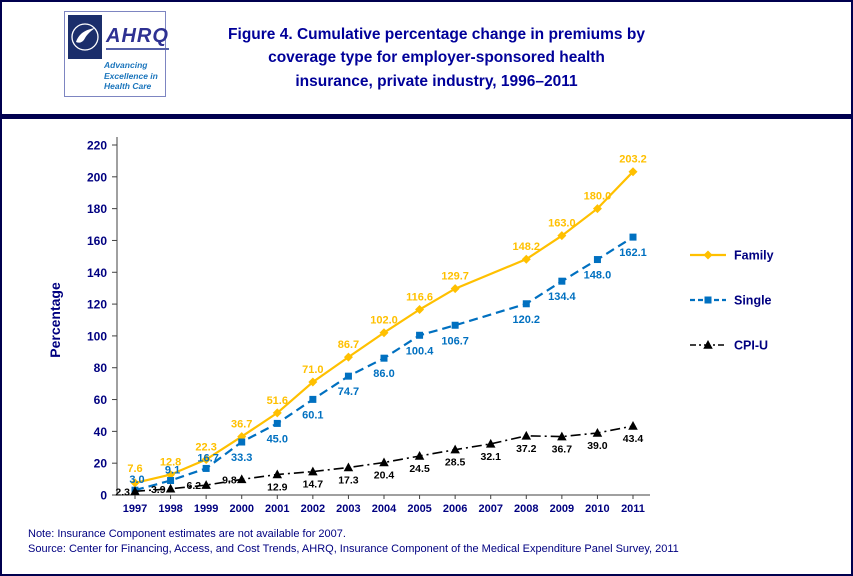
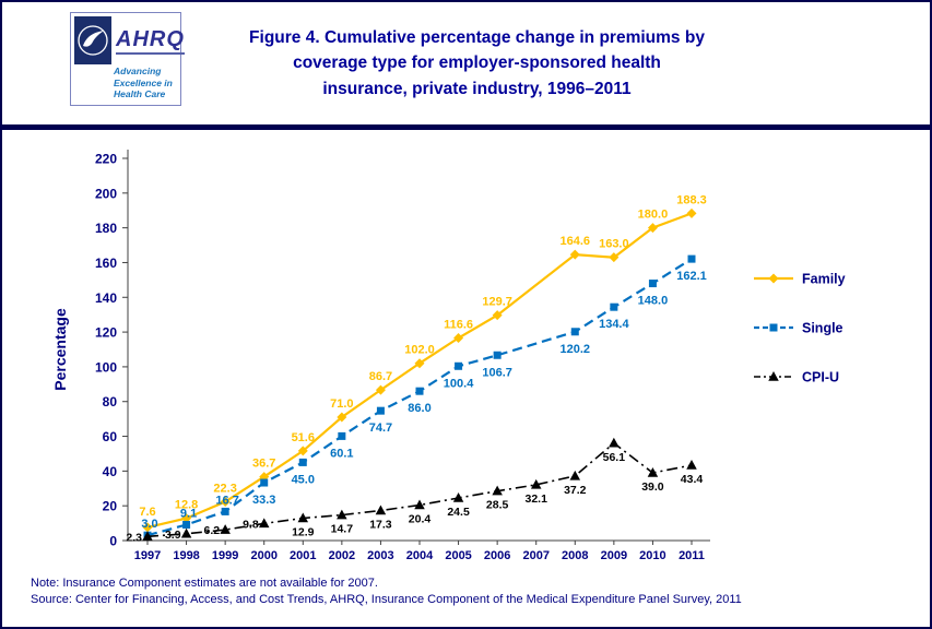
Family/2008: 148.2 -> 164.6
CPI-U/2009: 36.7 -> 56.1
Family/2011: 203.2 -> 188.3
